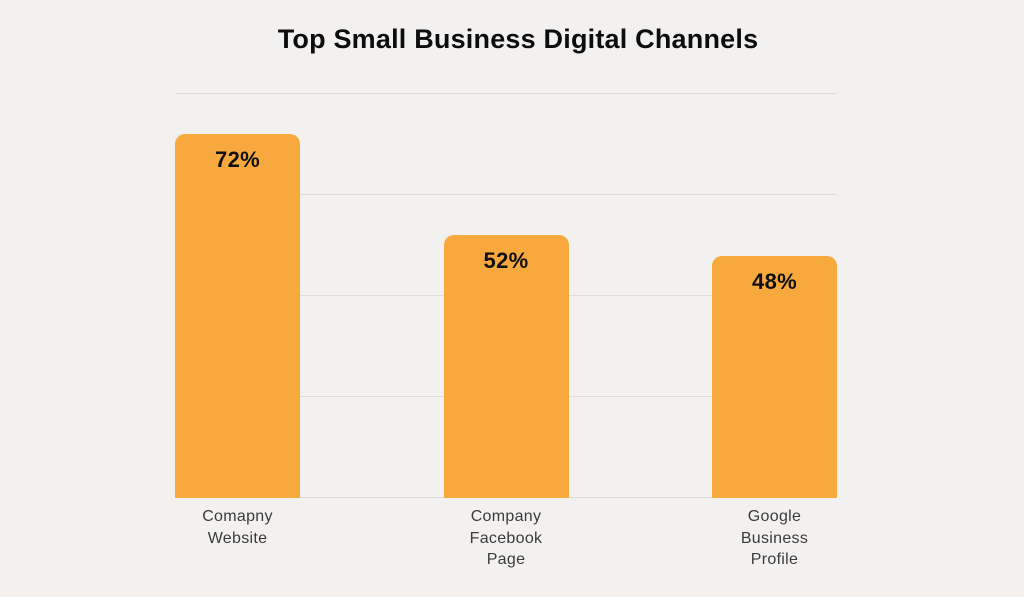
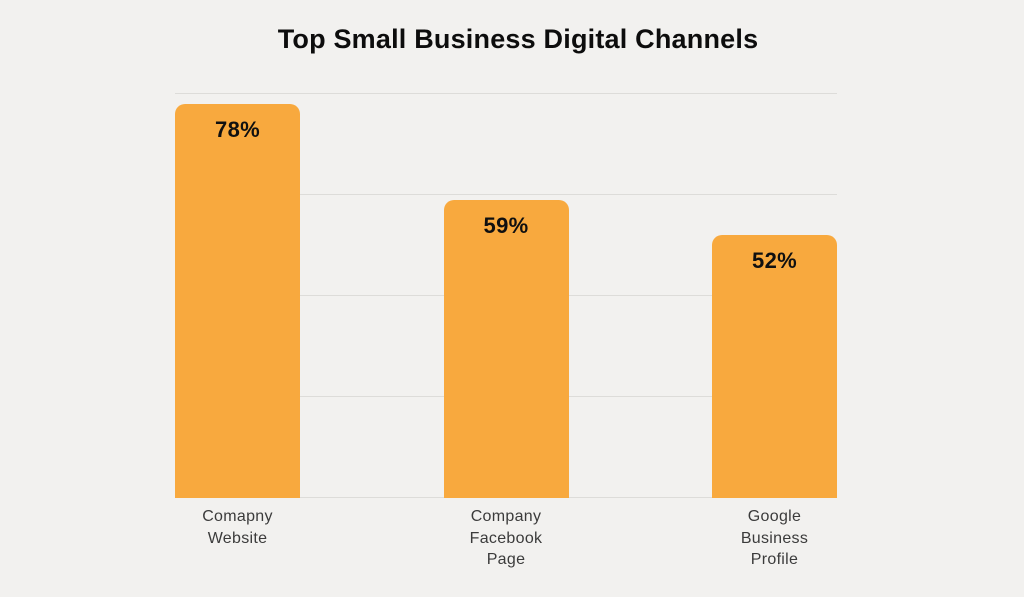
Comapny Website: 72% -> 78%
Company Facebook Page: 52% -> 59%
Google Business Profile: 48% -> 52%
